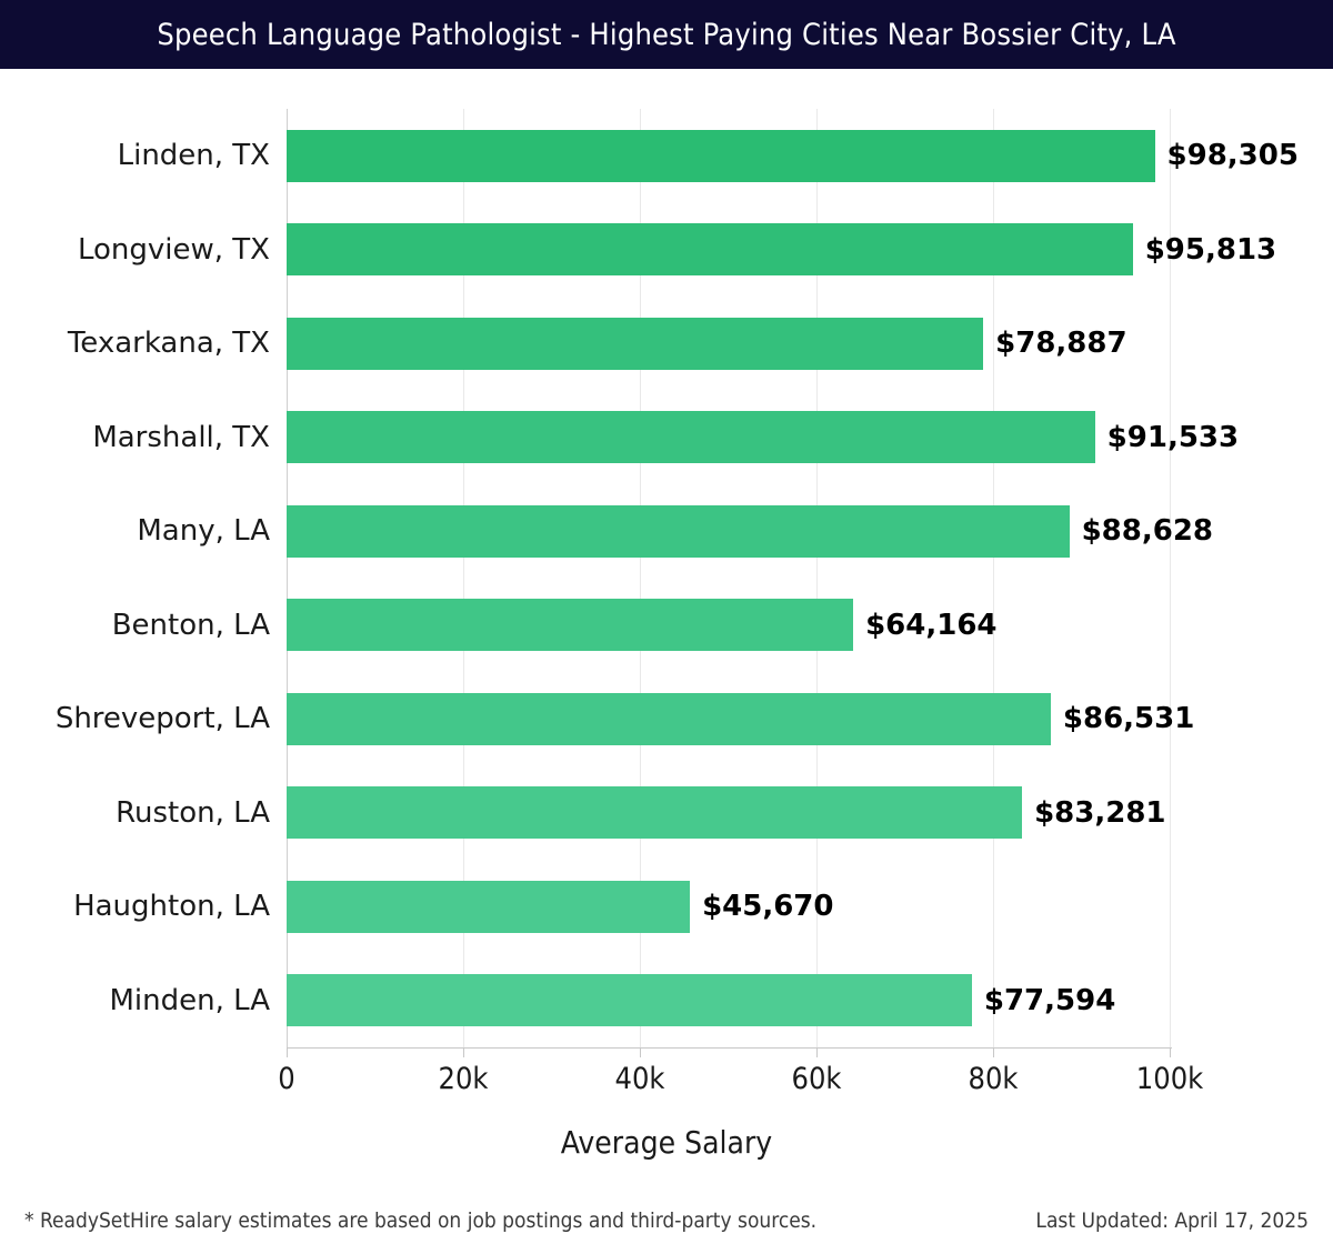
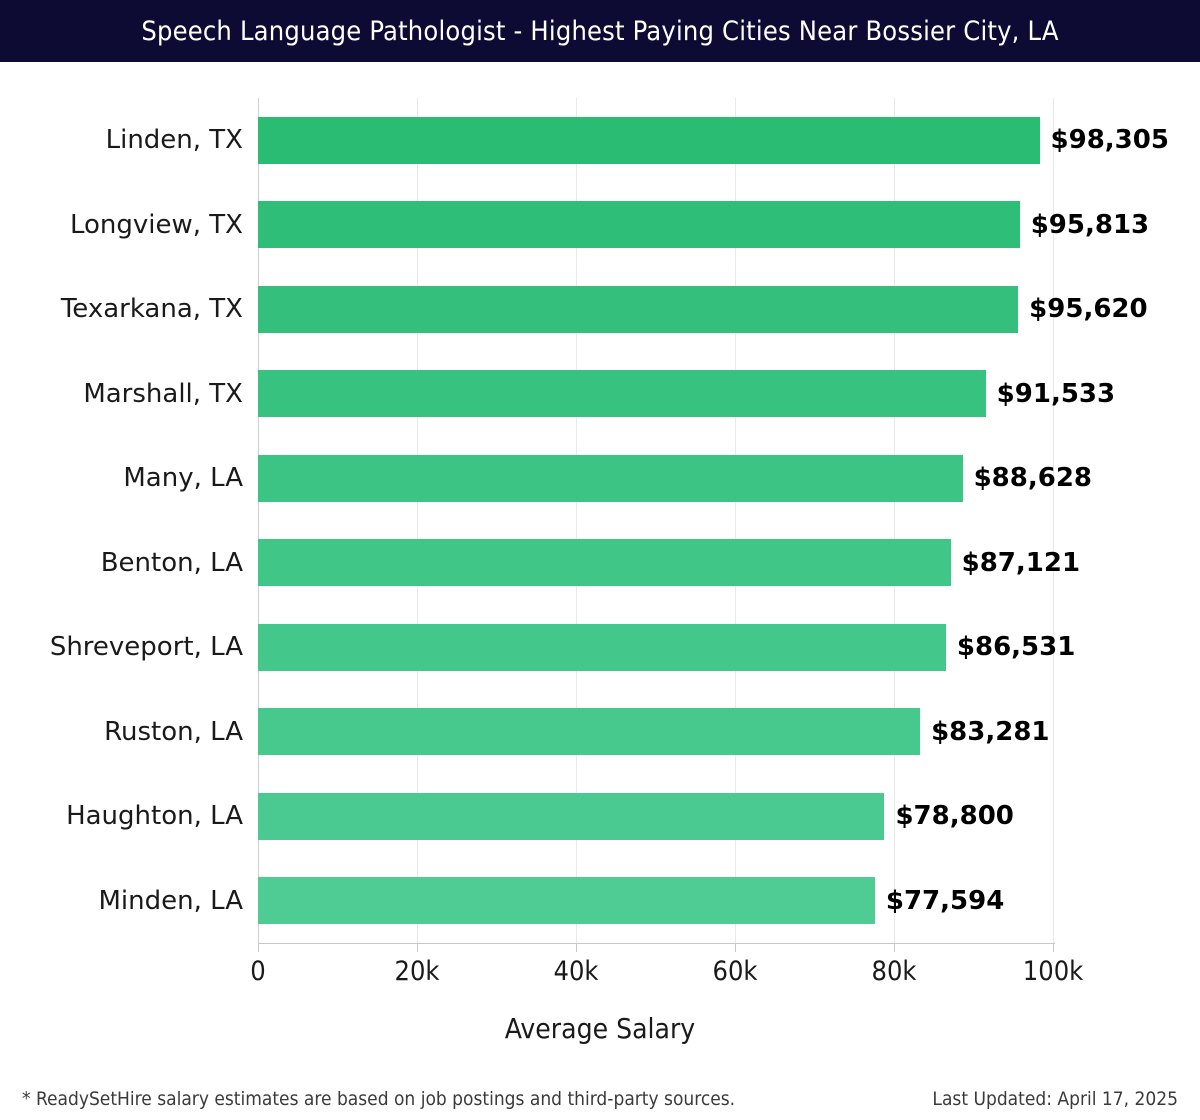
Texarkana, TX: $78,887 -> $95,620
Benton, LA: $64,164 -> $87,121
Haughton, LA: $45,670 -> $78,800
